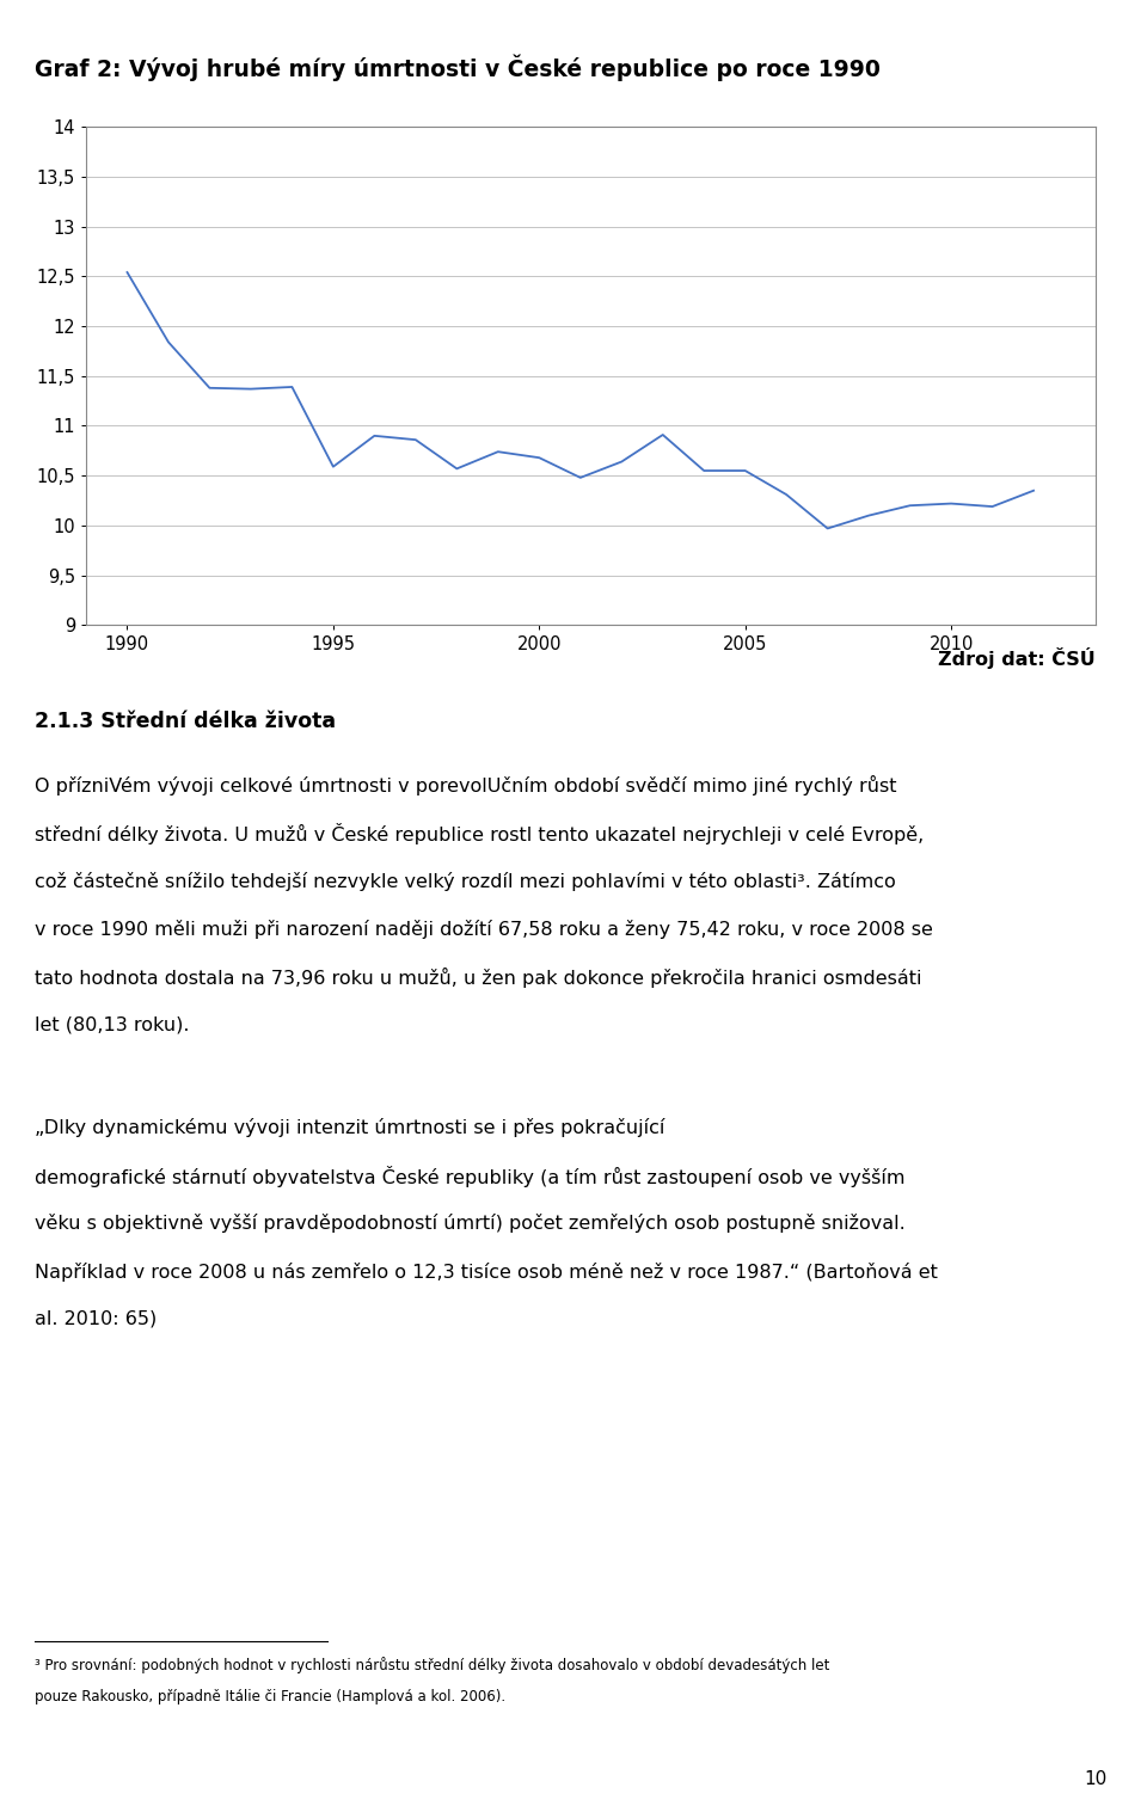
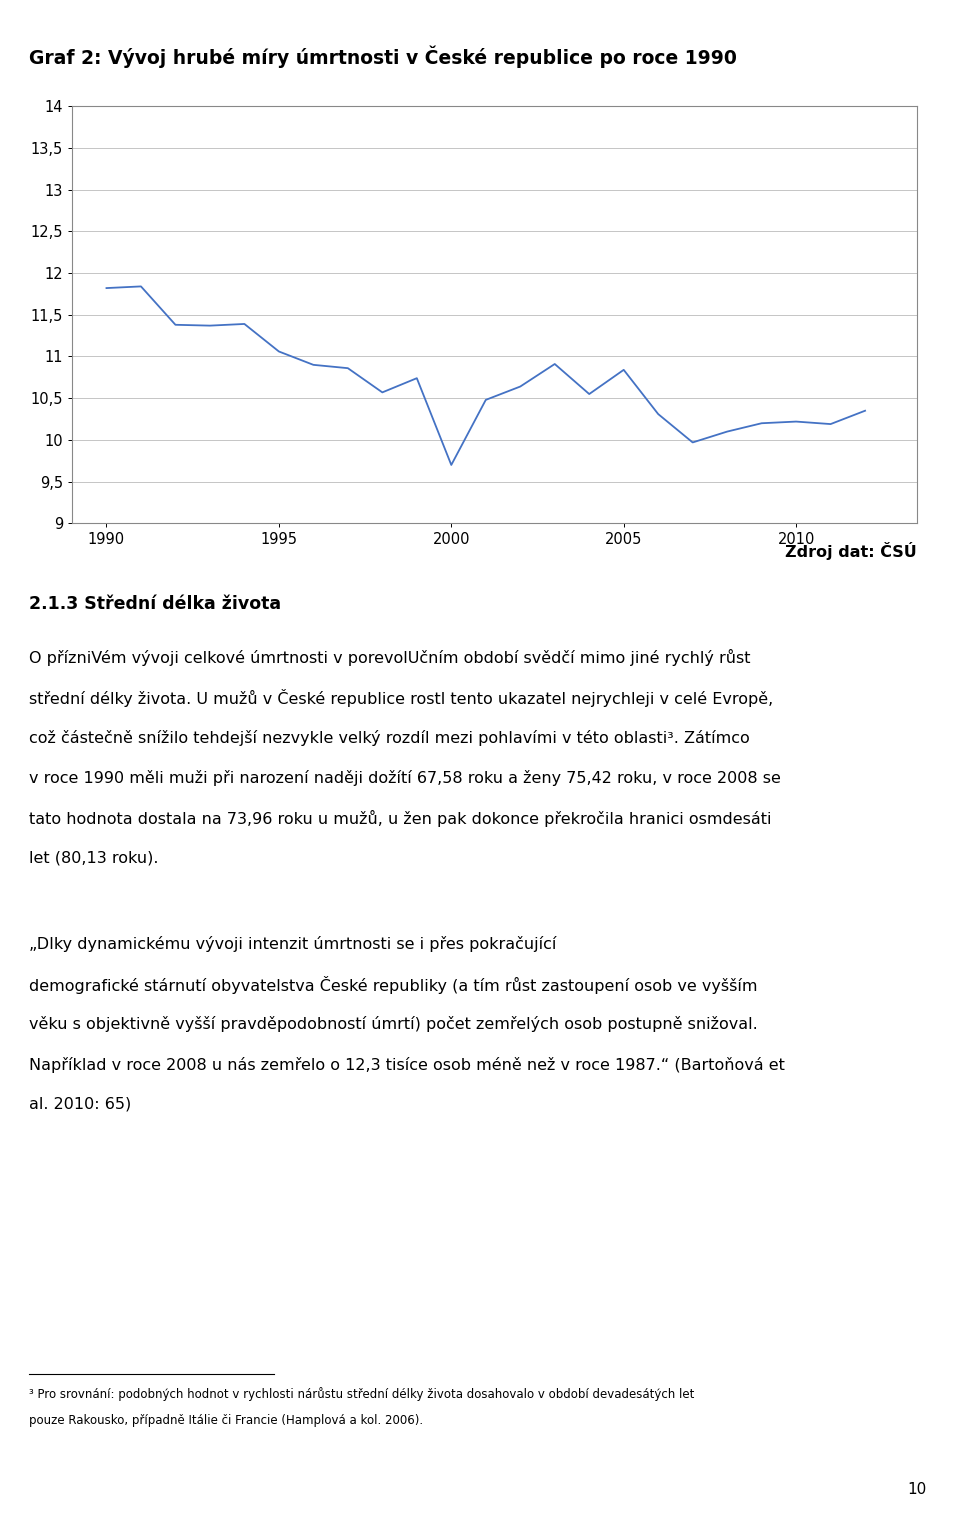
1990: 12,54 -> 11,82
1995: 10,59 -> 11,06
2000: 10,68 -> 9,70
2005: 10,55 -> 10,84
